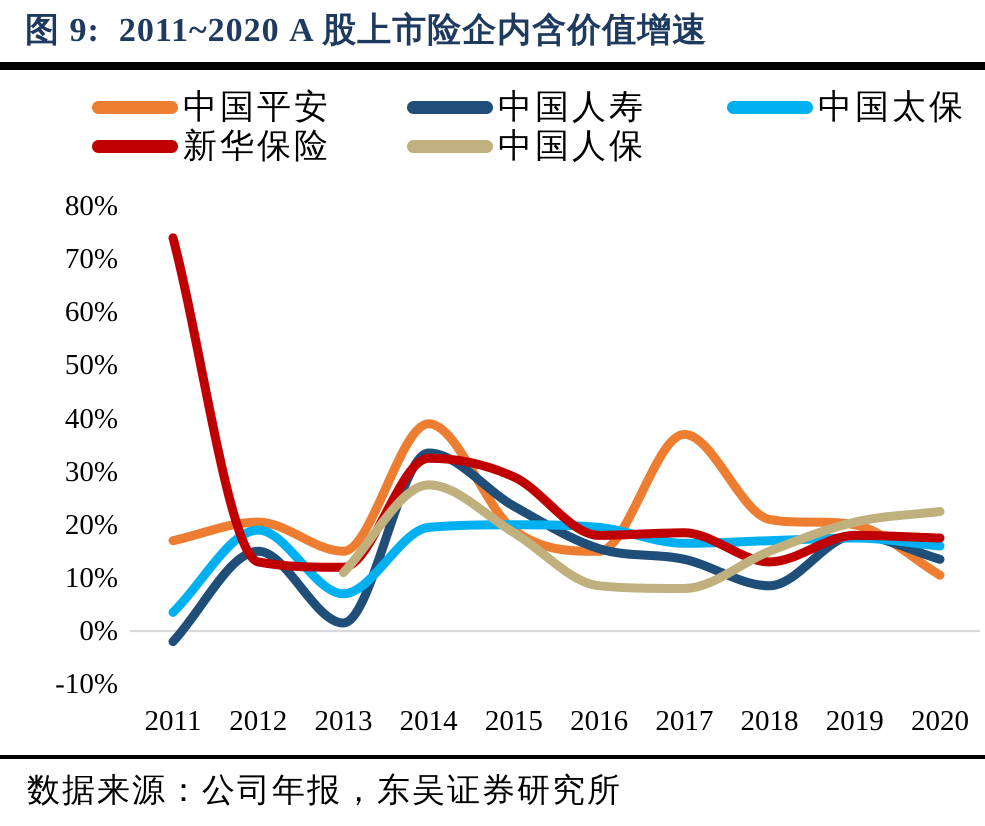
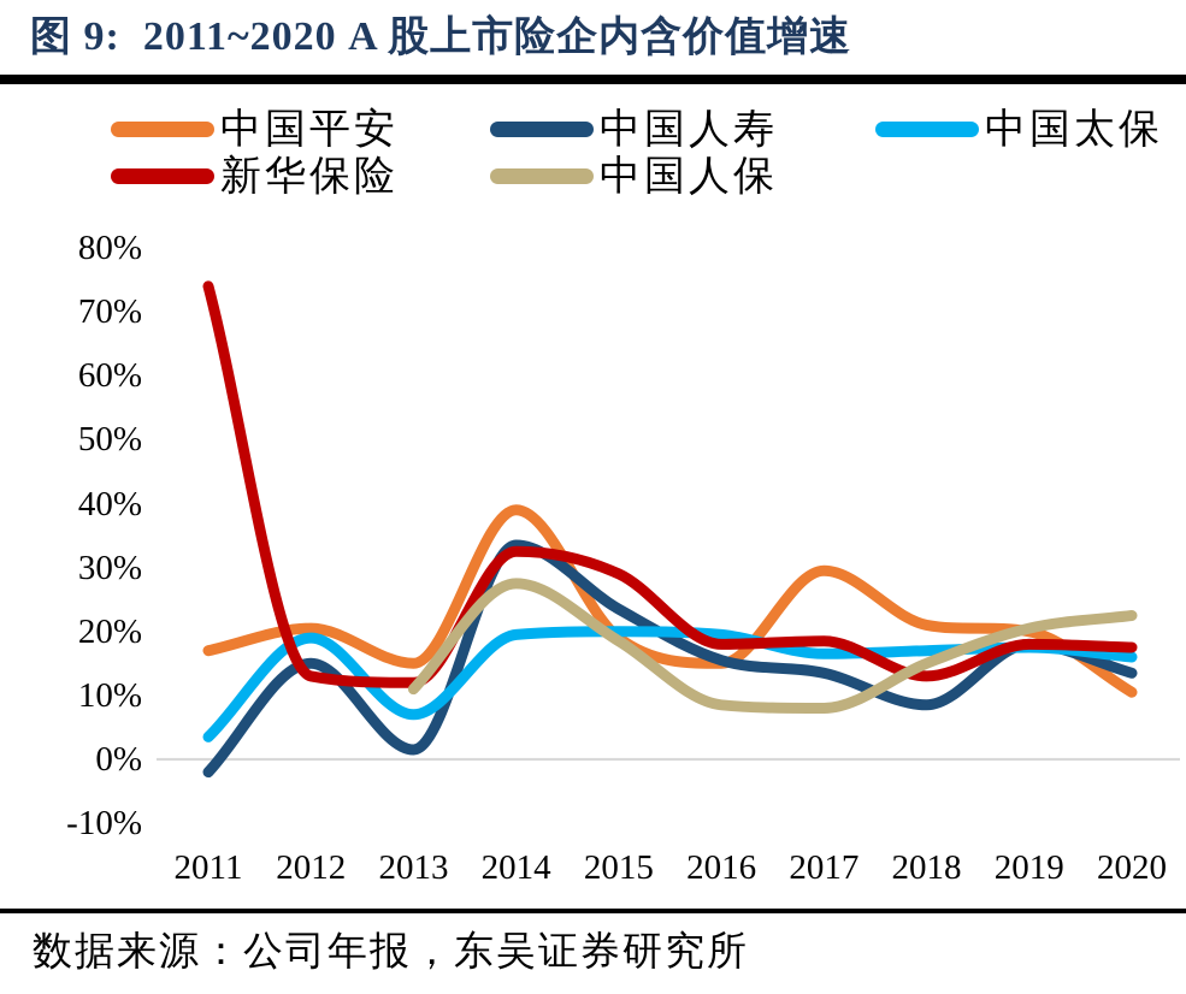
中国平安/2017: 37% -> 30%
